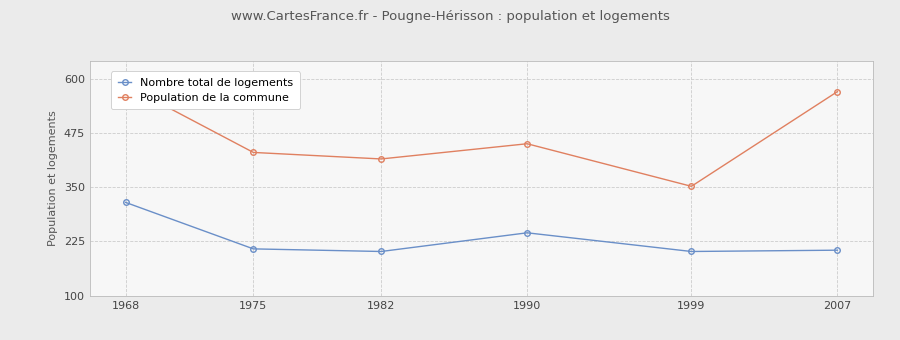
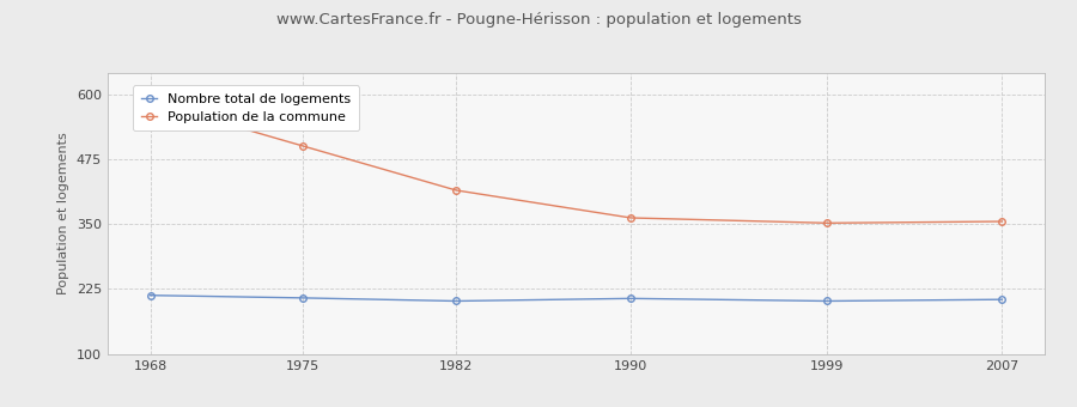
Nombre total de logements/1968: 315 -> 213
Population de la commune/1975: 430 -> 500
Nombre total de logements/1990: 245 -> 207
Population de la commune/1990: 450 -> 362
Population de la commune/2007: 570 -> 355
